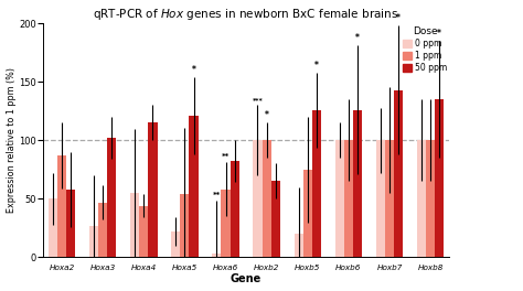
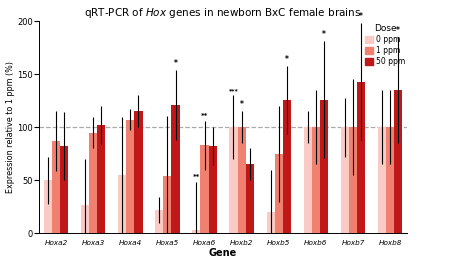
50 ppm/Hoxa2: 58 -> 82
1 ppm/Hoxa3: 47 -> 95
1 ppm/Hoxa4: 44 -> 107
1 ppm/Hoxa6: 58 -> 83
